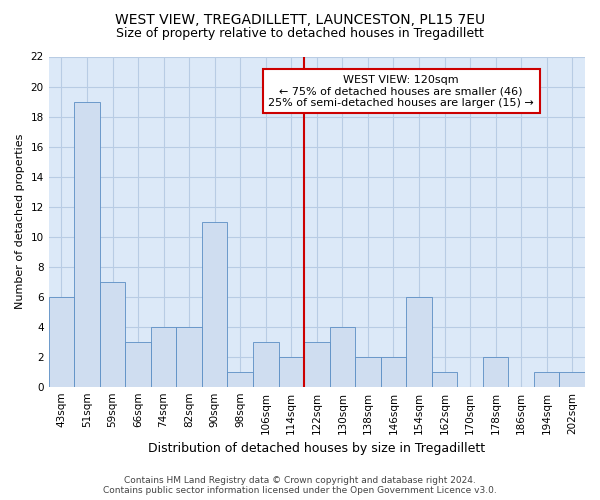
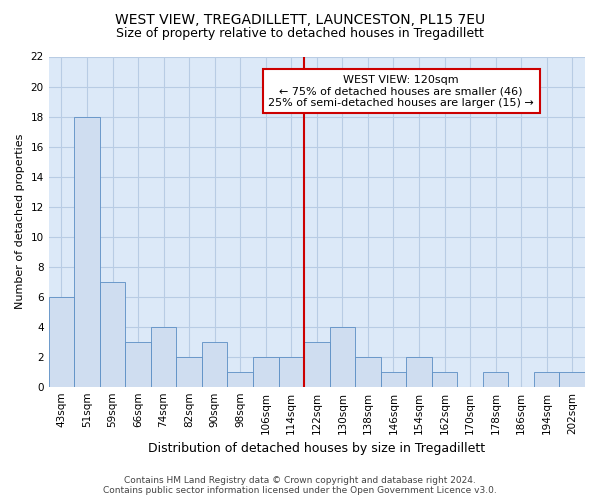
51sqm: 19 -> 18
82sqm: 4 -> 2
90sqm: 11 -> 3
106sqm: 3 -> 2
146sqm: 2 -> 1
154sqm: 6 -> 2
178sqm: 2 -> 1
